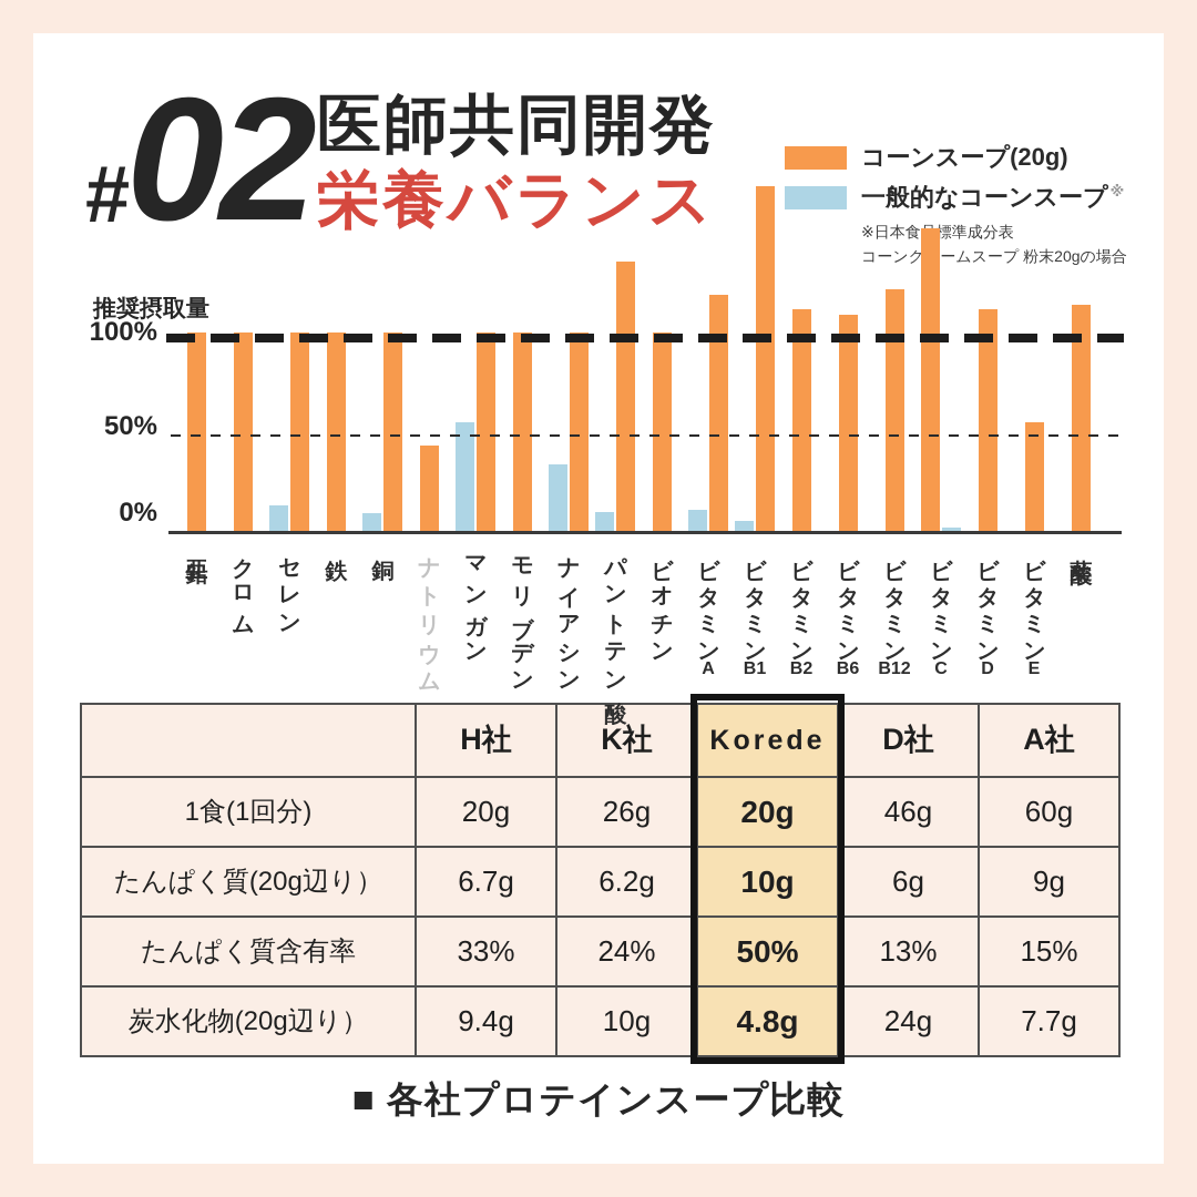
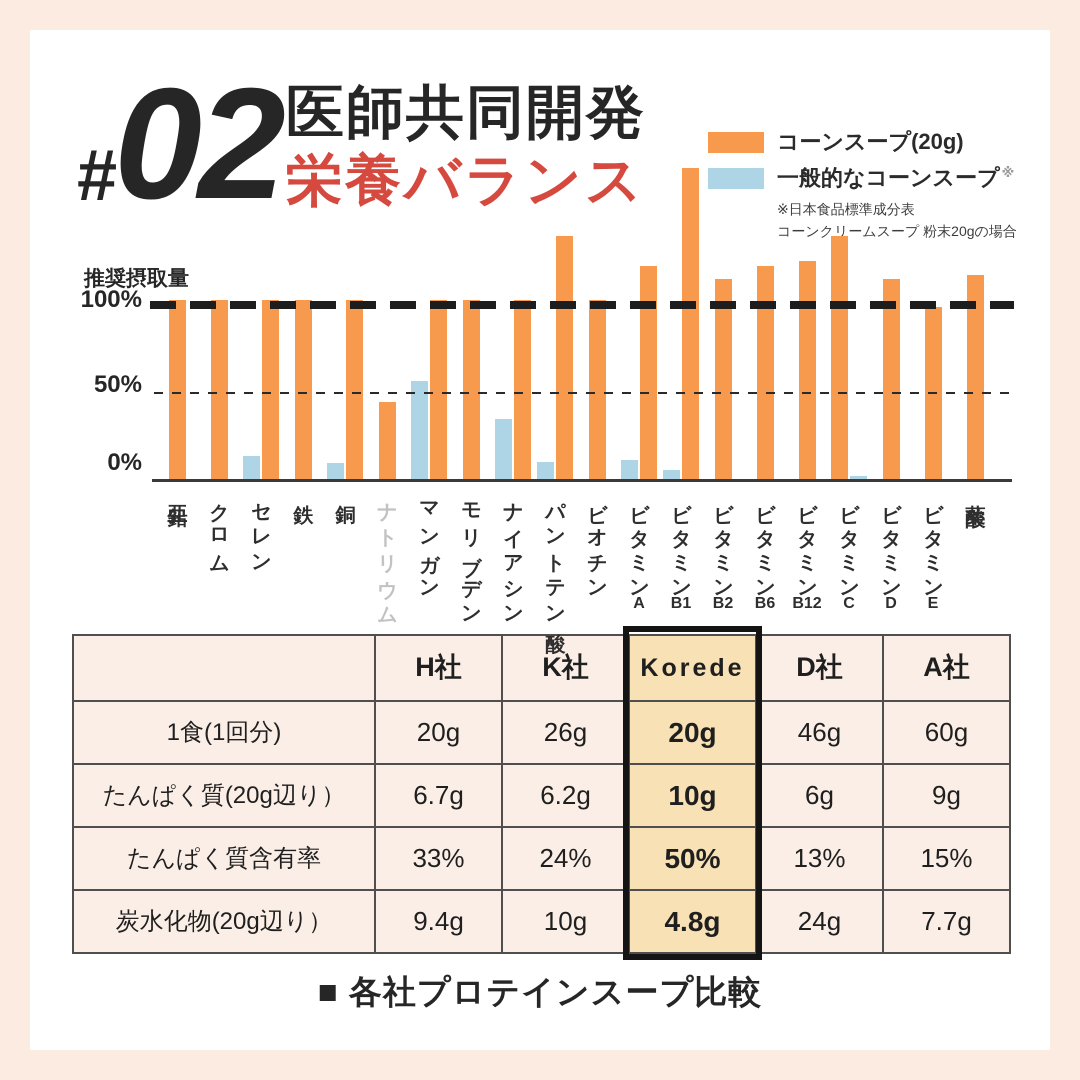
コーンスープ(20g)/ビタミンB6: 112% -> 122%
コーンスープ(20g)/ビタミンC: 156% -> 139%
コーンスープ(20g)/ビタミンE: 57% -> 99%
